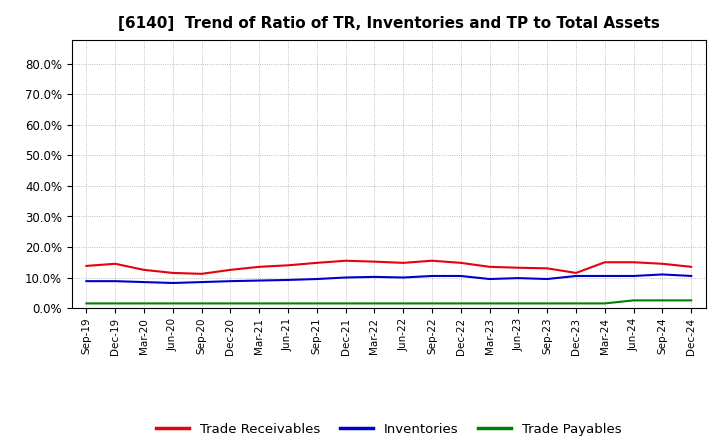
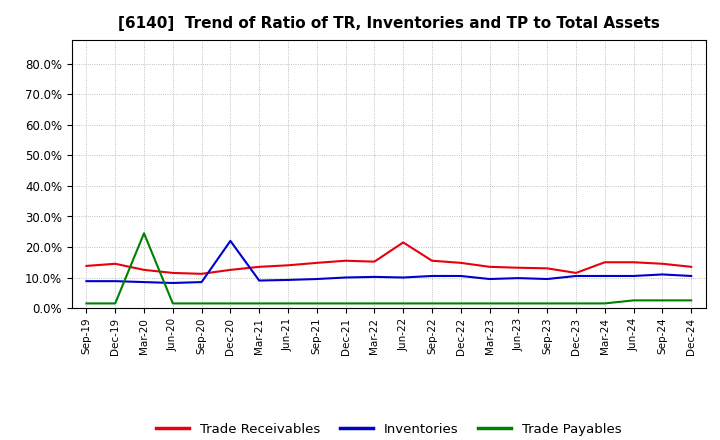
Trade Payables/Mar-20: 1.5% -> 24.5%
Inventories/Dec-20: 8.8% -> 22.0%
Trade Receivables/Jun-22: 14.8% -> 21.5%
